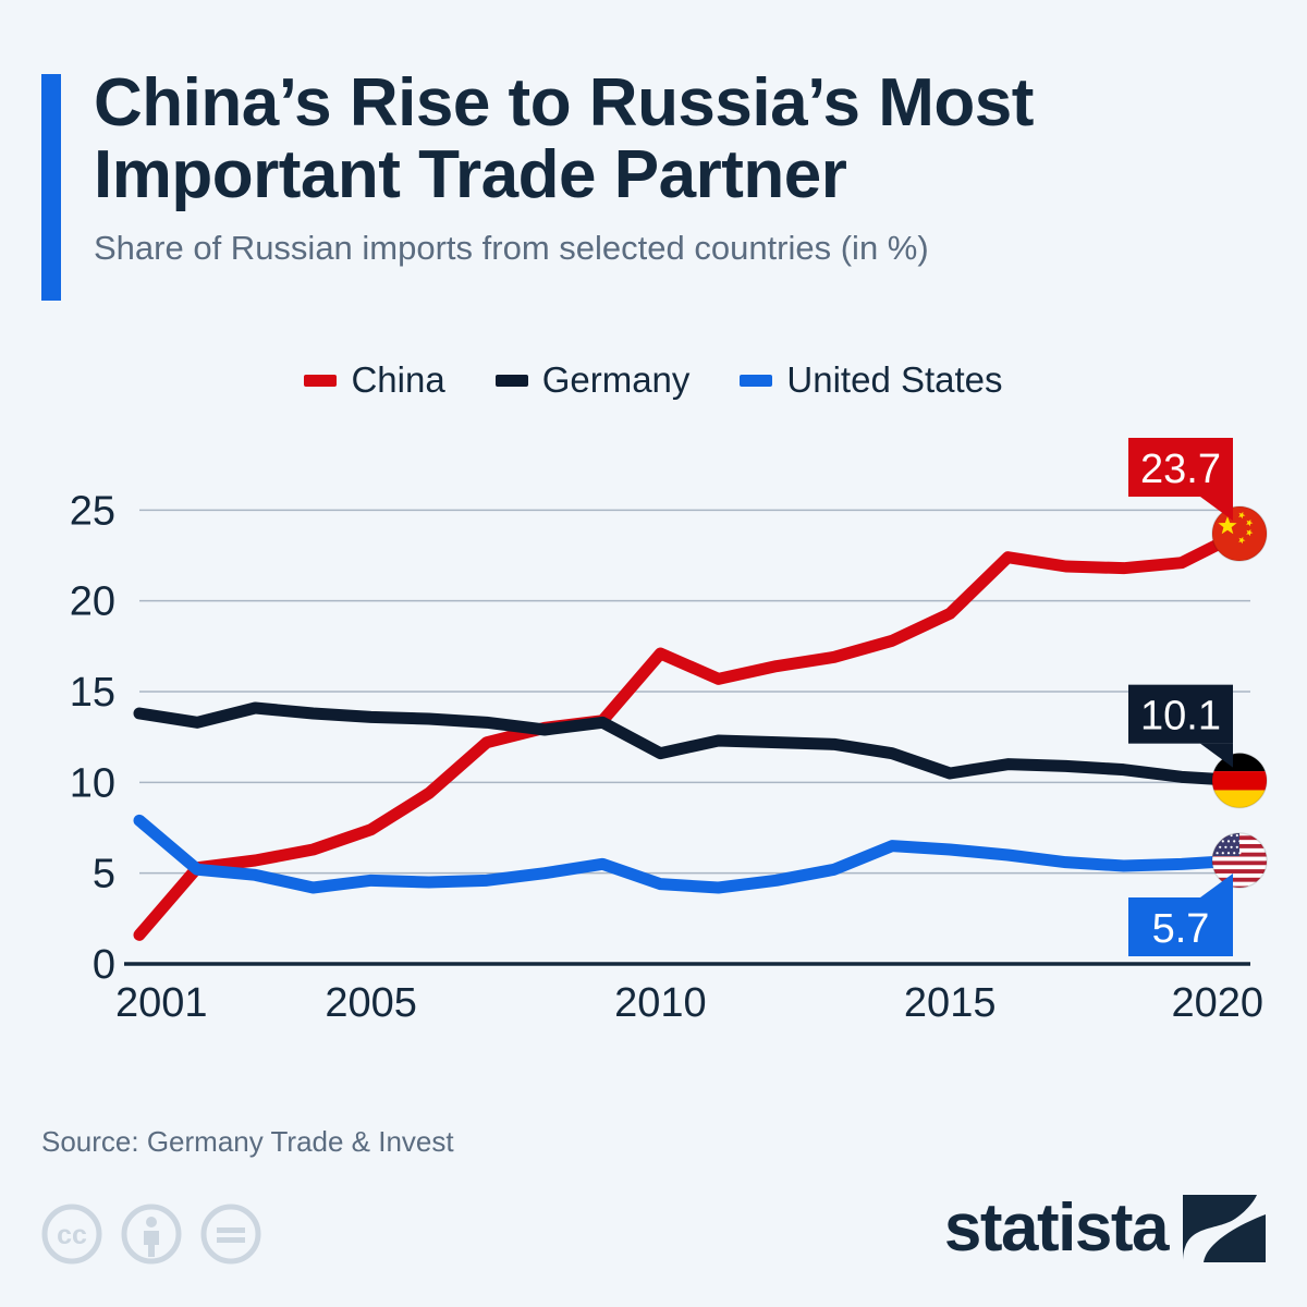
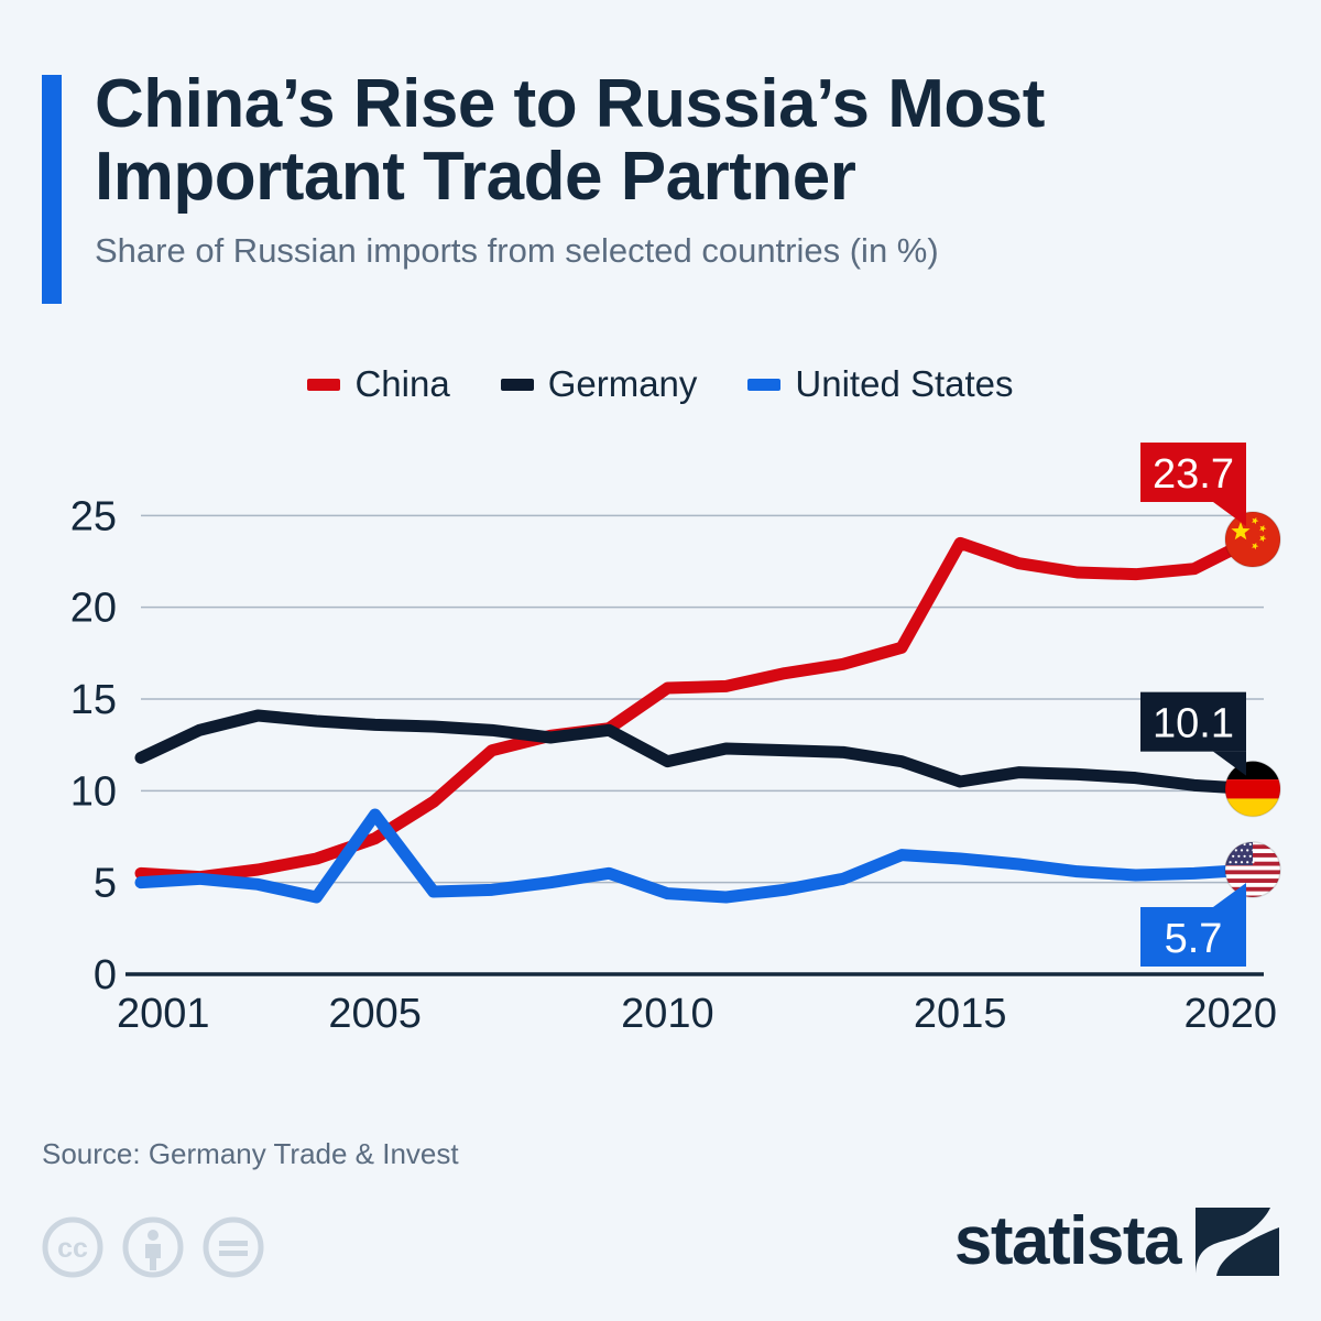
China/2001: 1.6 -> 5.5
Germany/2001: 13.8 -> 11.8
United States/2001: 7.9 -> 5.0
United States/2005: 4.6 -> 8.7
China/2010: 17.1 -> 15.6
China/2015: 19.3 -> 23.5
